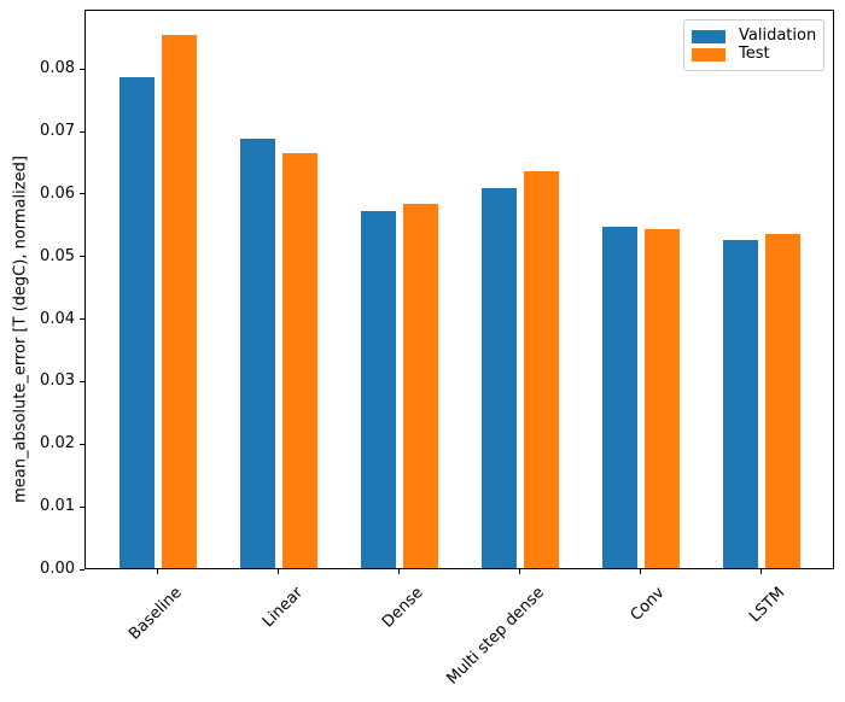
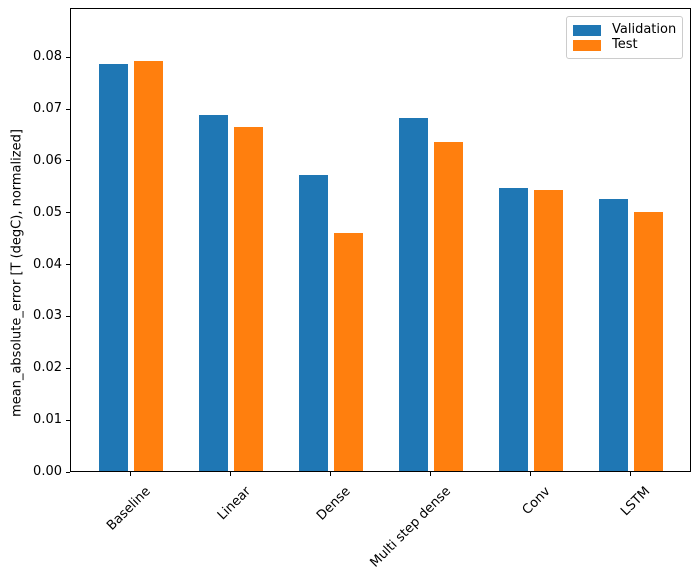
Test/Baseline: 0.085 -> 0.079
Test/Dense: 0.058 -> 0.046
Validation/Multi step dense: 0.061 -> 0.068
Test/LSTM: 0.053 -> 0.050
